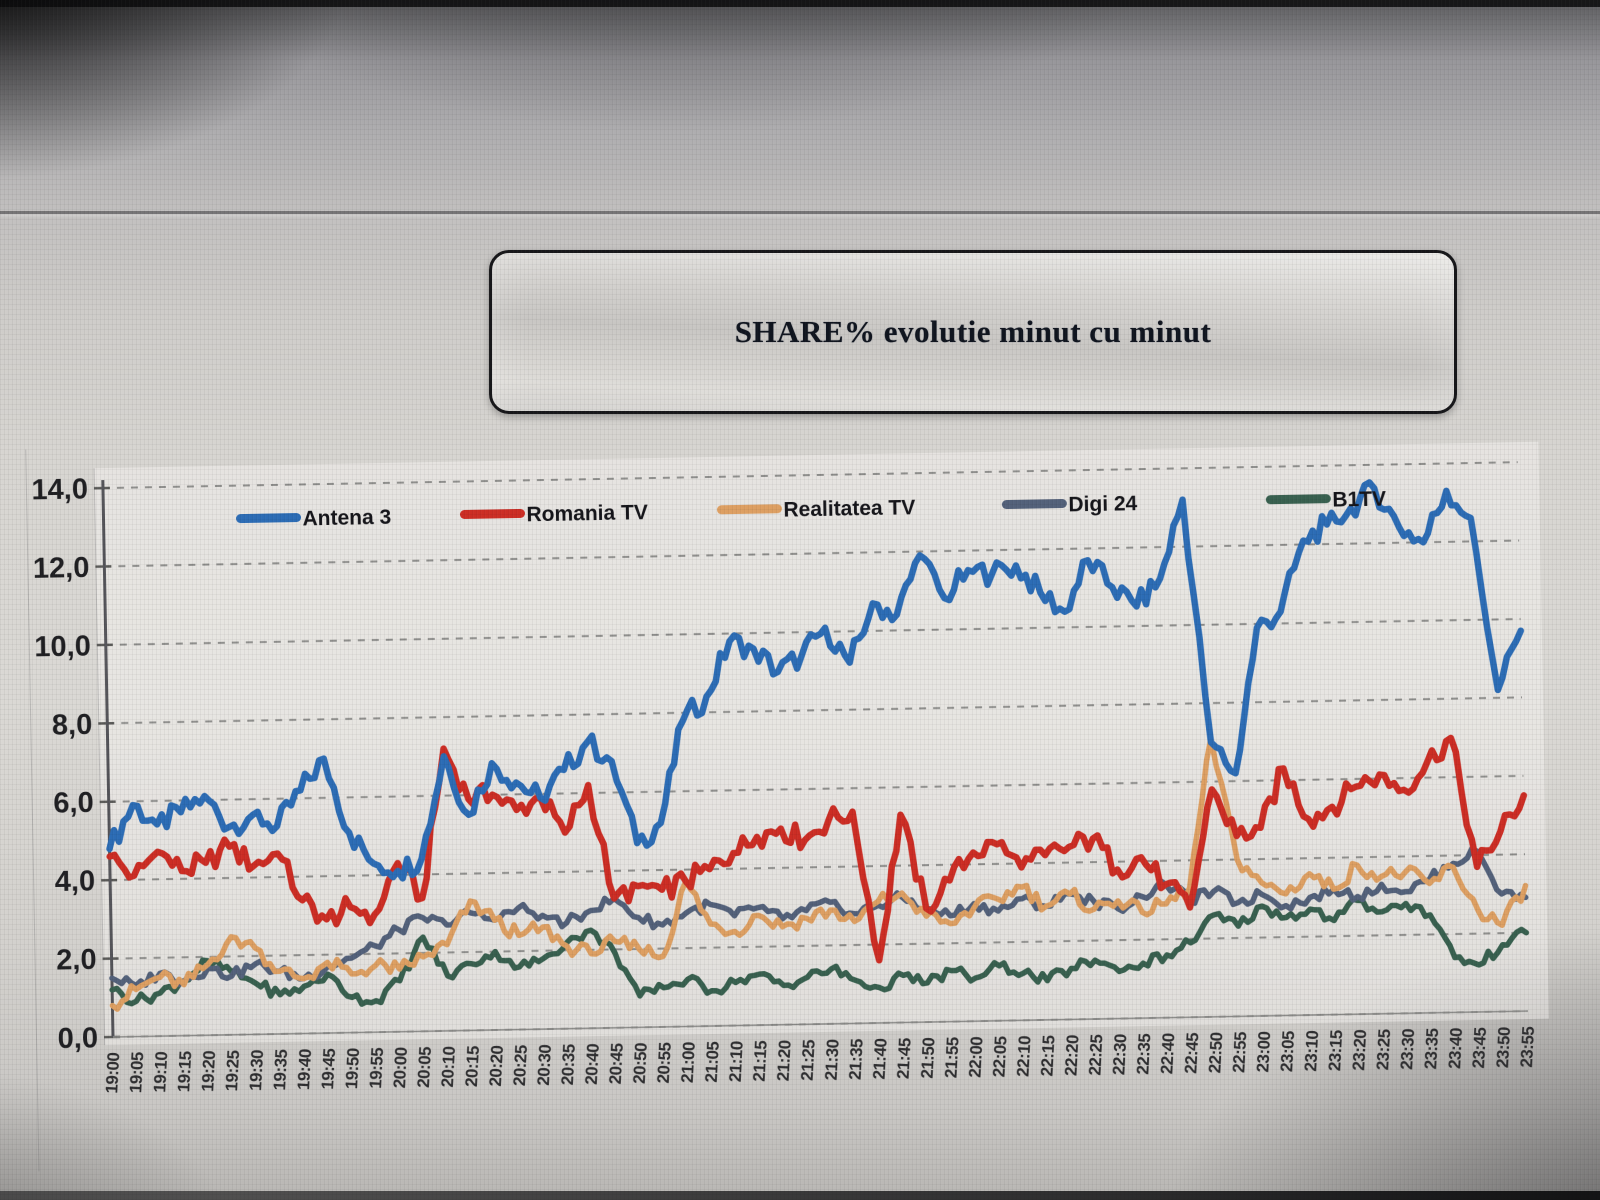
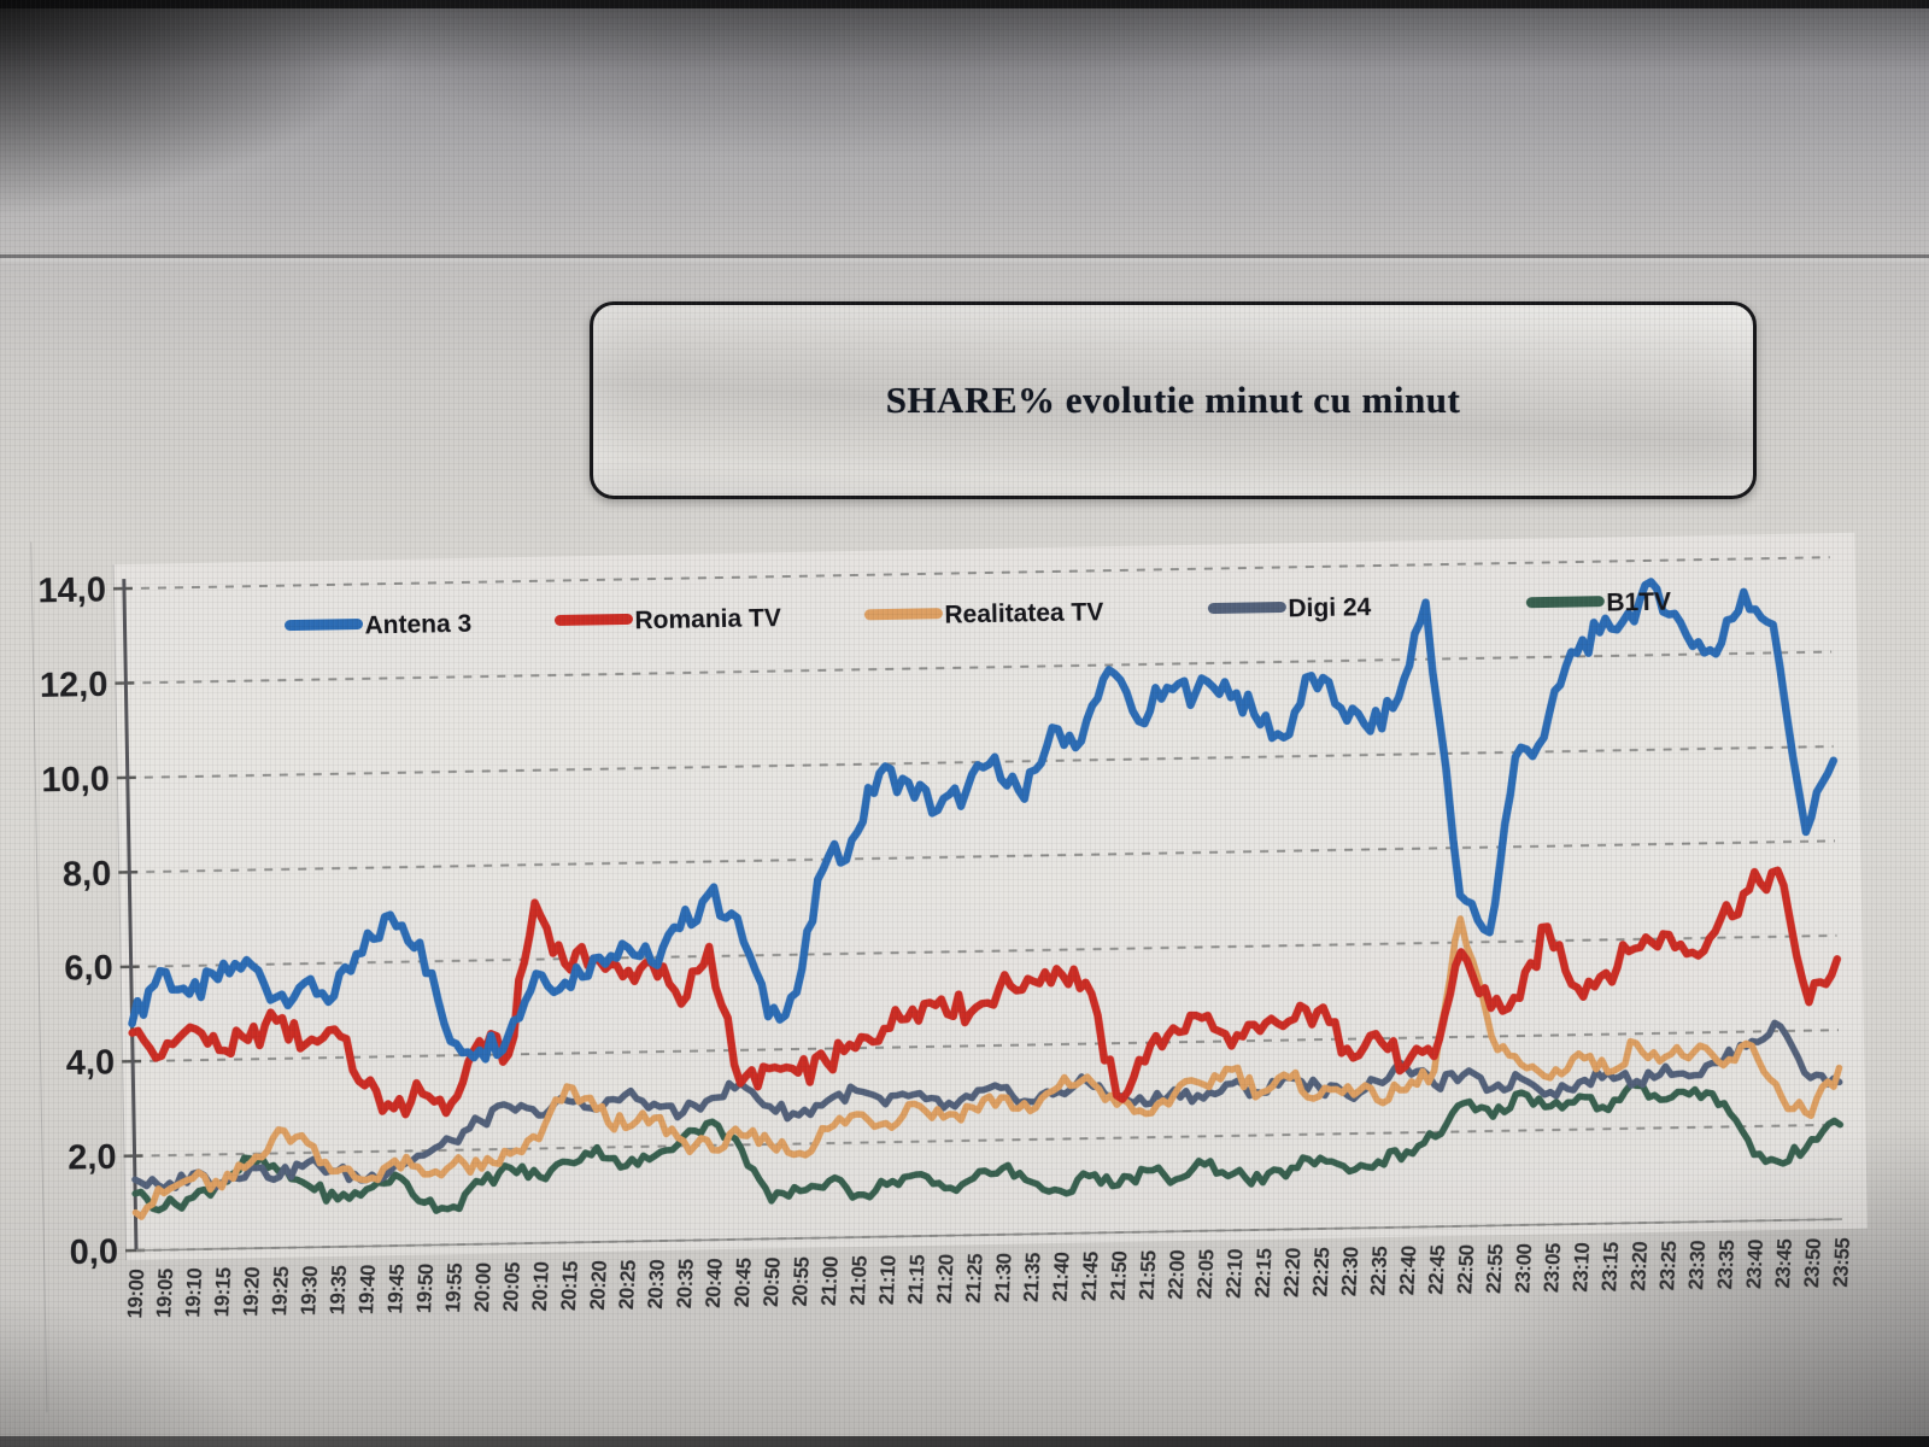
Antena 3/19:50: 5,1 -> 6,4
Romania TV/20:05: 3,4 -> 4,0
B1TV/20:05: 2,4 -> 1,6
Antena 3/20:10: 7,0 -> 5,7
Antena 3/20:20: 6,8 -> 6,0
Realitatea TV/21:00: 3,7 -> 2,3
Romania TV/21:40: 1,6 -> 5,6
Romania TV/22:45: 2,8 -> 3,6
Realitatea TV/22:50: 7,1 -> 6,5
Romania TV/23:45: 3,7 -> 7,4
